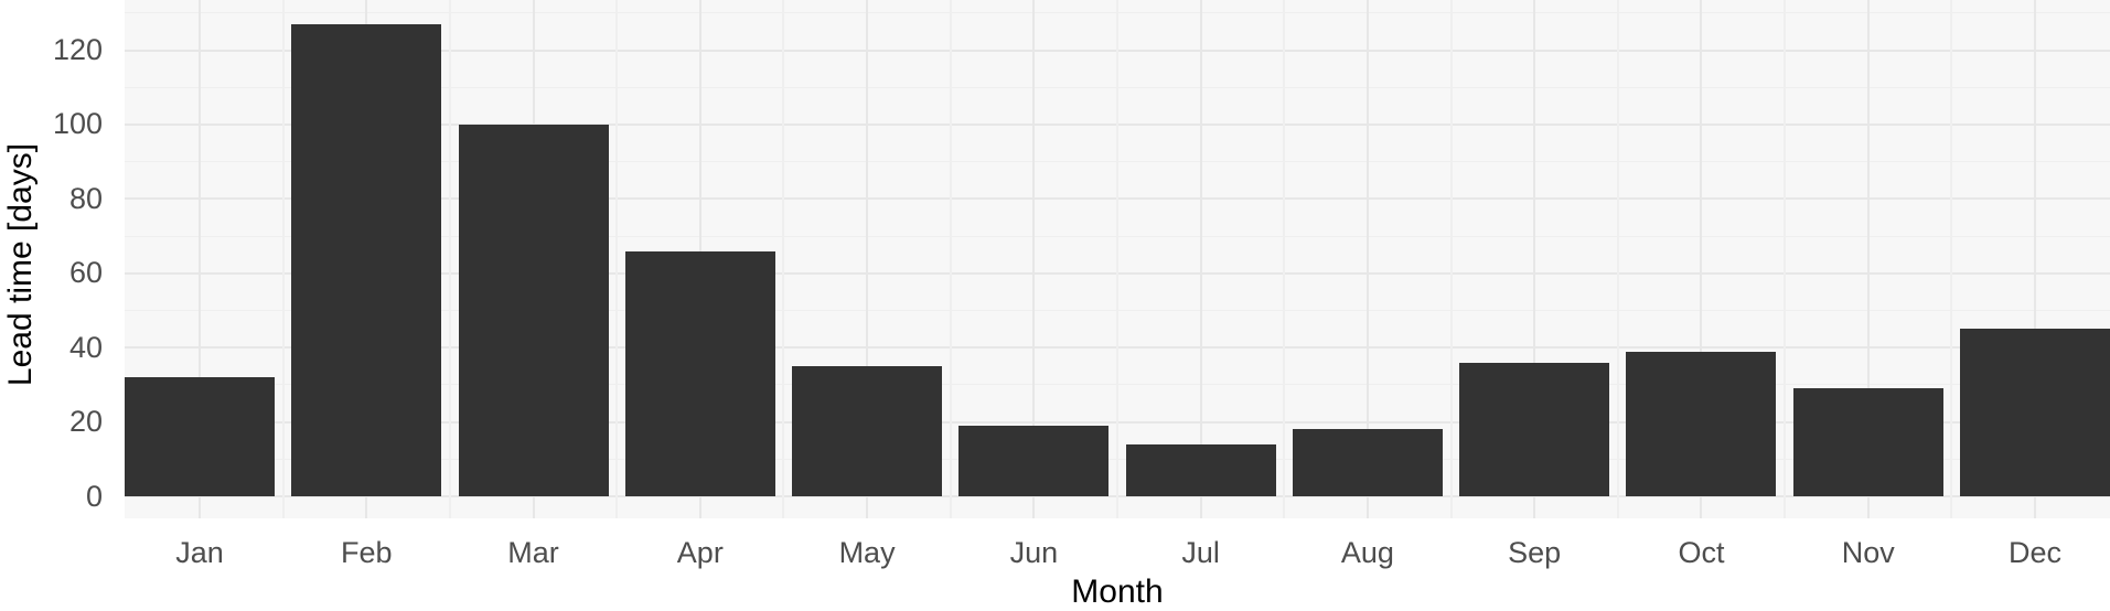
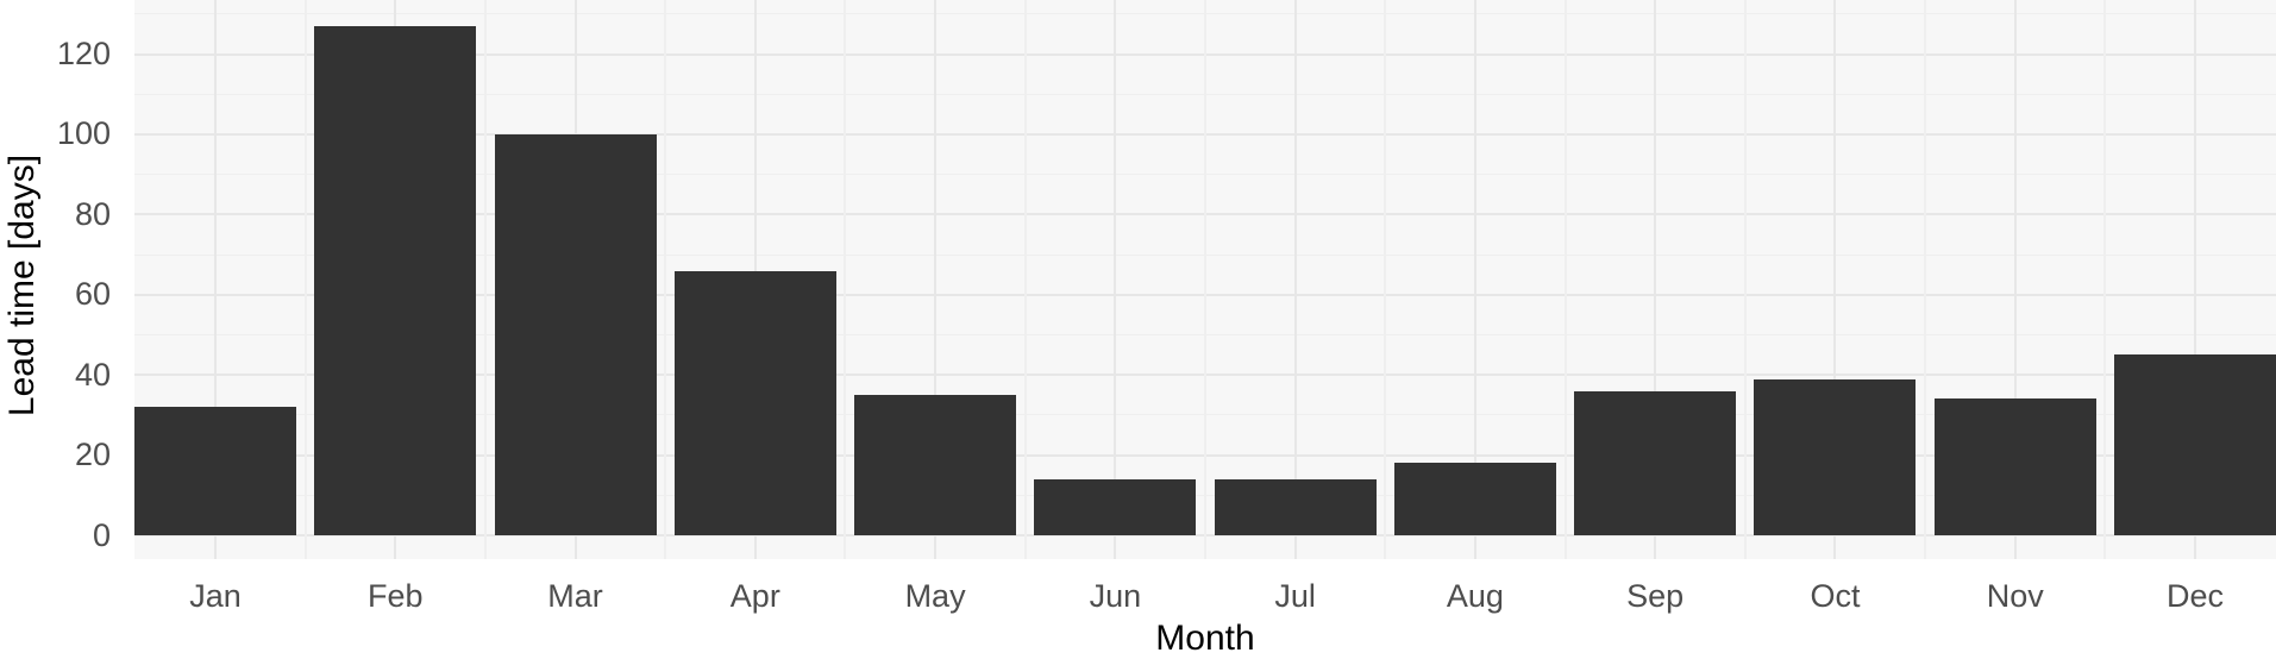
Jun: 19 -> 14
Nov: 29 -> 34
